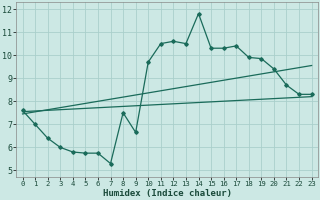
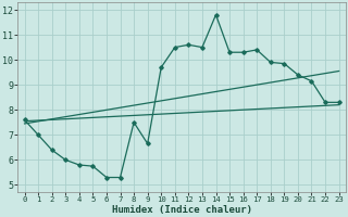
6: 5.75 -> 5.30
21: 8.70 -> 9.15
